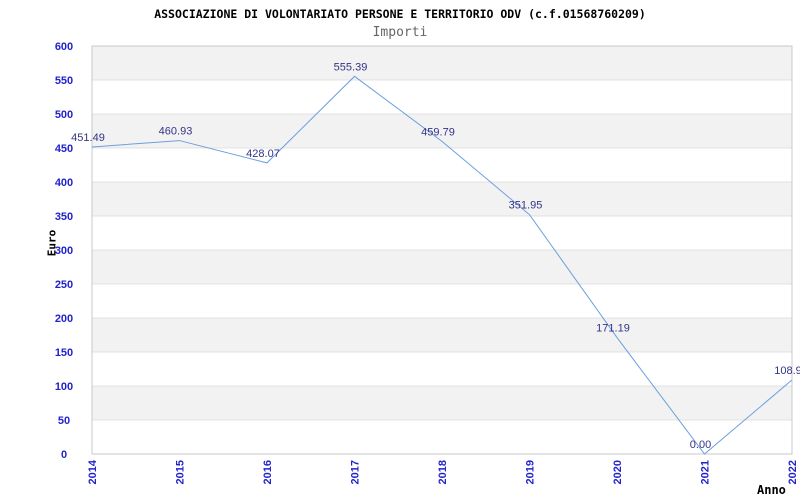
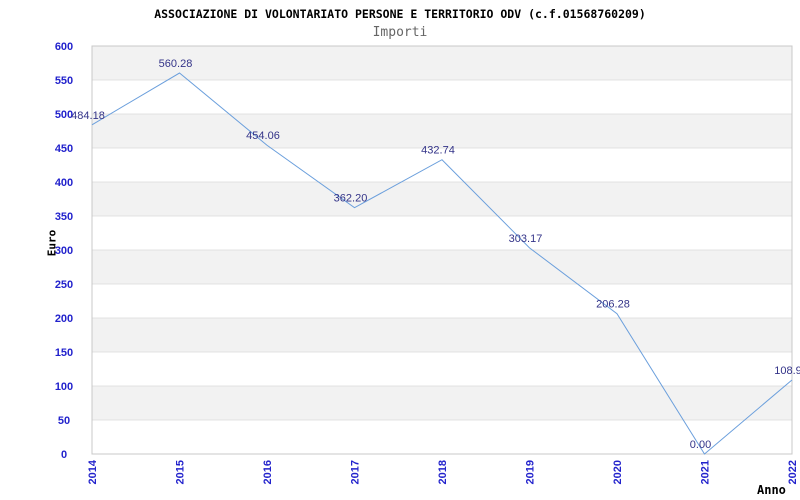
2014: 451.49 -> 484.18
2015: 460.93 -> 560.28
2016: 428.07 -> 454.06
2017: 555.39 -> 362.20
2018: 459.79 -> 432.74
2019: 351.95 -> 303.17
2020: 171.19 -> 206.28
